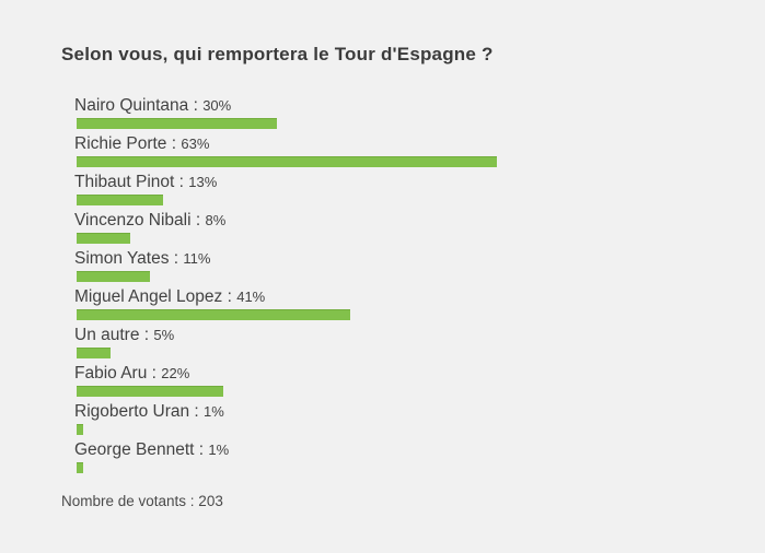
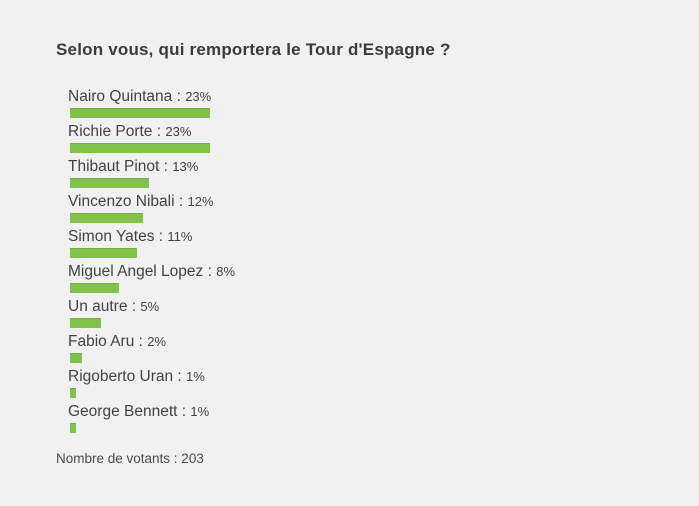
Nairo Quintana: 30% -> 23%
Richie Porte: 63% -> 23%
Vincenzo Nibali: 8% -> 12%
Miguel Angel Lopez: 41% -> 8%
Fabio Aru: 22% -> 2%
